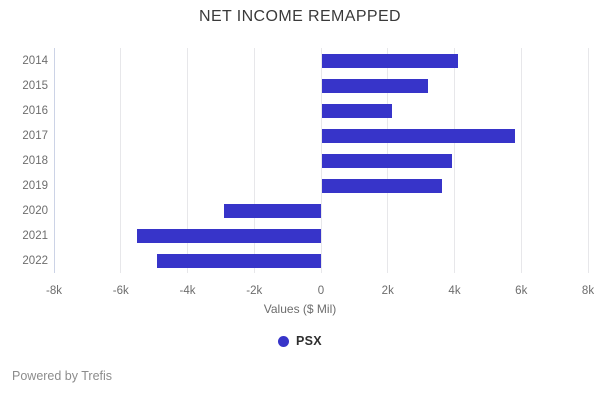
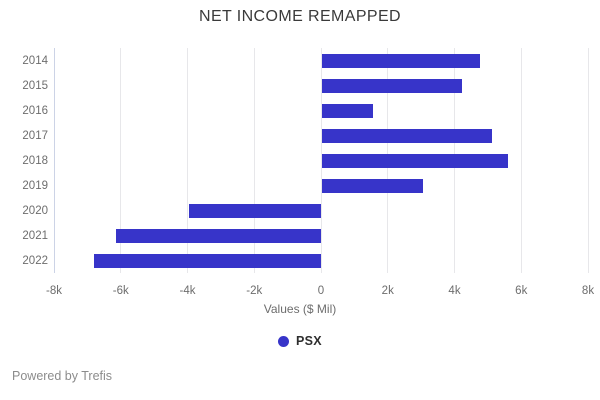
2014: 4.1k -> 4.8k
2015: 3.2k -> 4.2k
2016: 2.1k -> 1.6k
2017: 5.8k -> 5.1k
2018: 3.9k -> 5.6k
2019: 3.6k -> 3.0k
2020: -2.9k -> -4.0k
2021: -5.5k -> -6.2k
2022: -4.9k -> -6.8k
